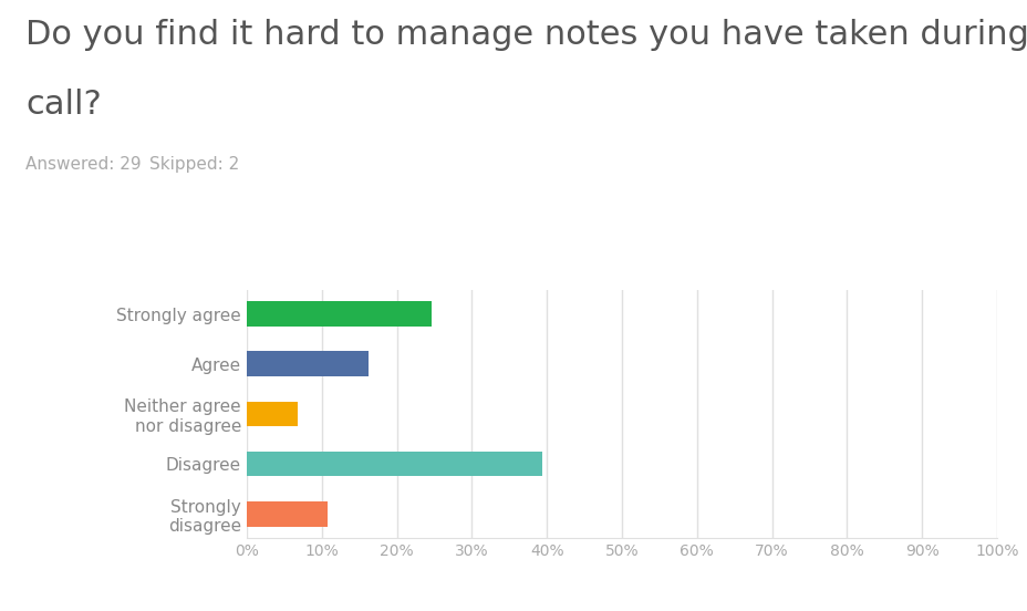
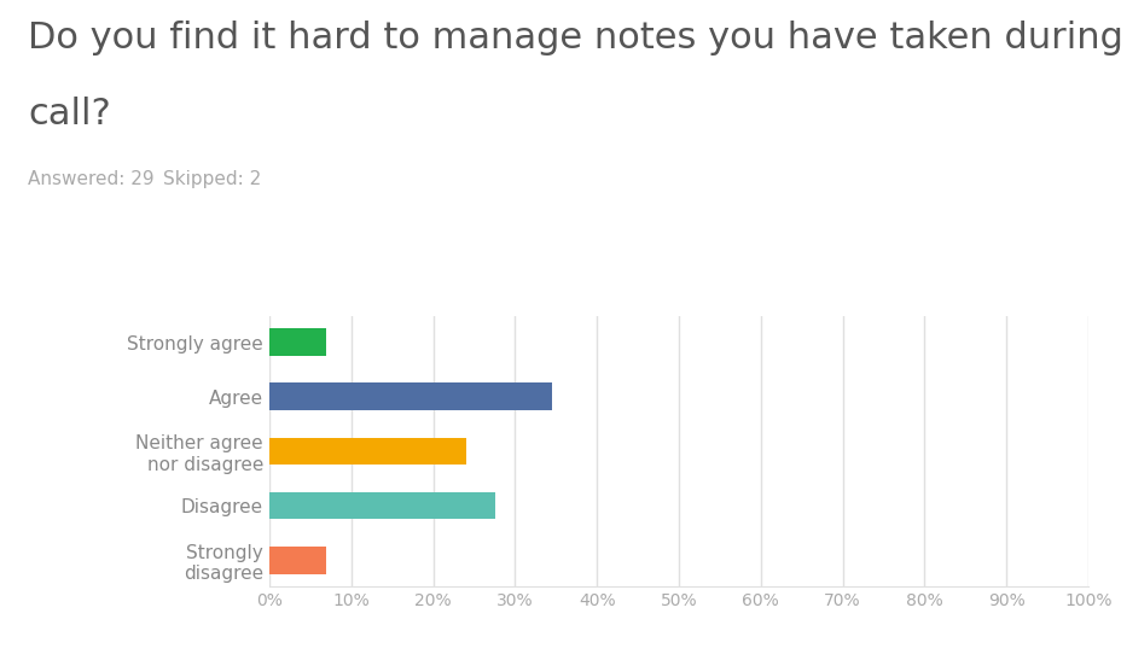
Strongly agree: 24.6% -> 6.9%
Agree: 16.2% -> 34.5%
Neither agree nor disagree: 6.8% -> 24.1%
Disagree: 39.4% -> 27.6%
Strongly disagree: 10.8% -> 6.9%
